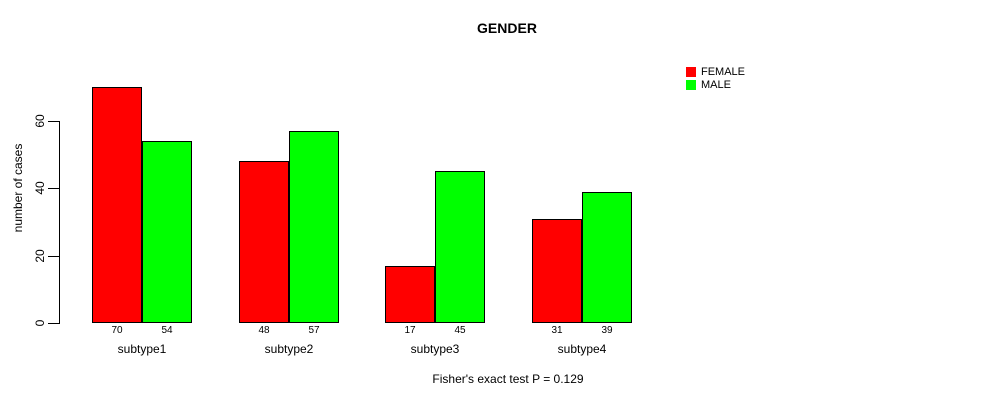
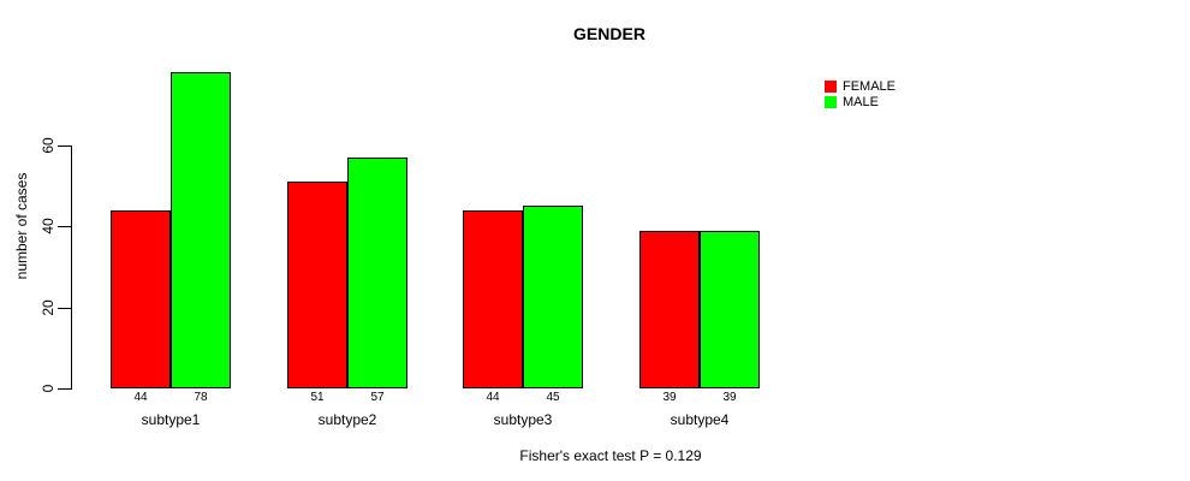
FEMALE/subtype1: 70 -> 44
MALE/subtype1: 54 -> 78
FEMALE/subtype2: 48 -> 51
FEMALE/subtype3: 17 -> 44
FEMALE/subtype4: 31 -> 39
